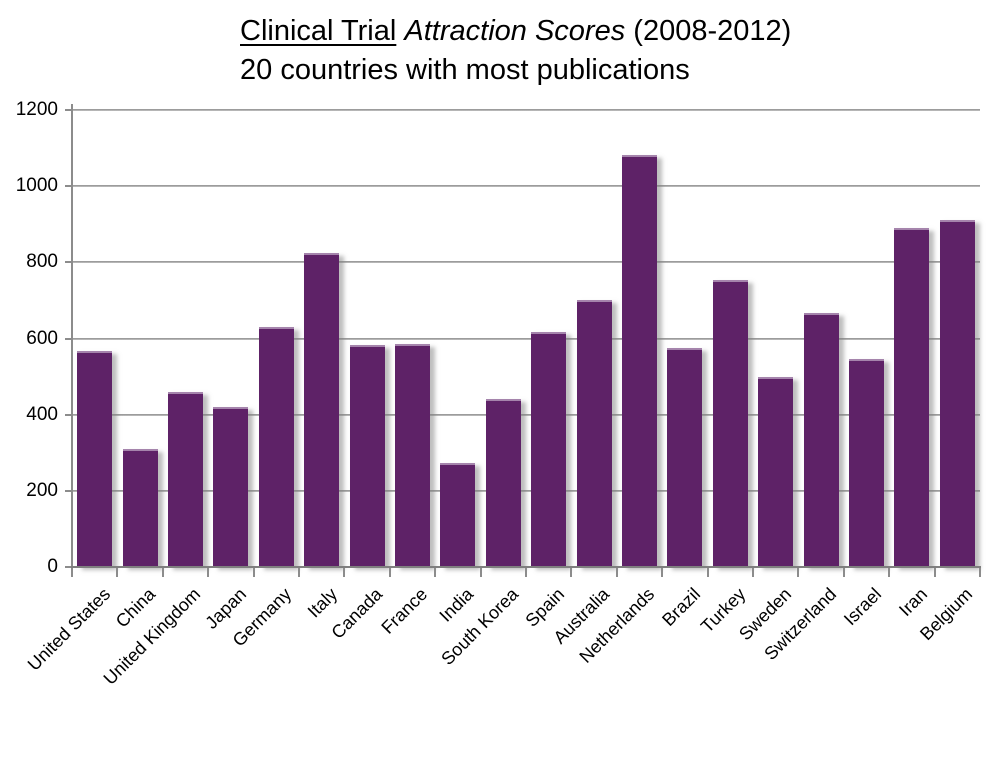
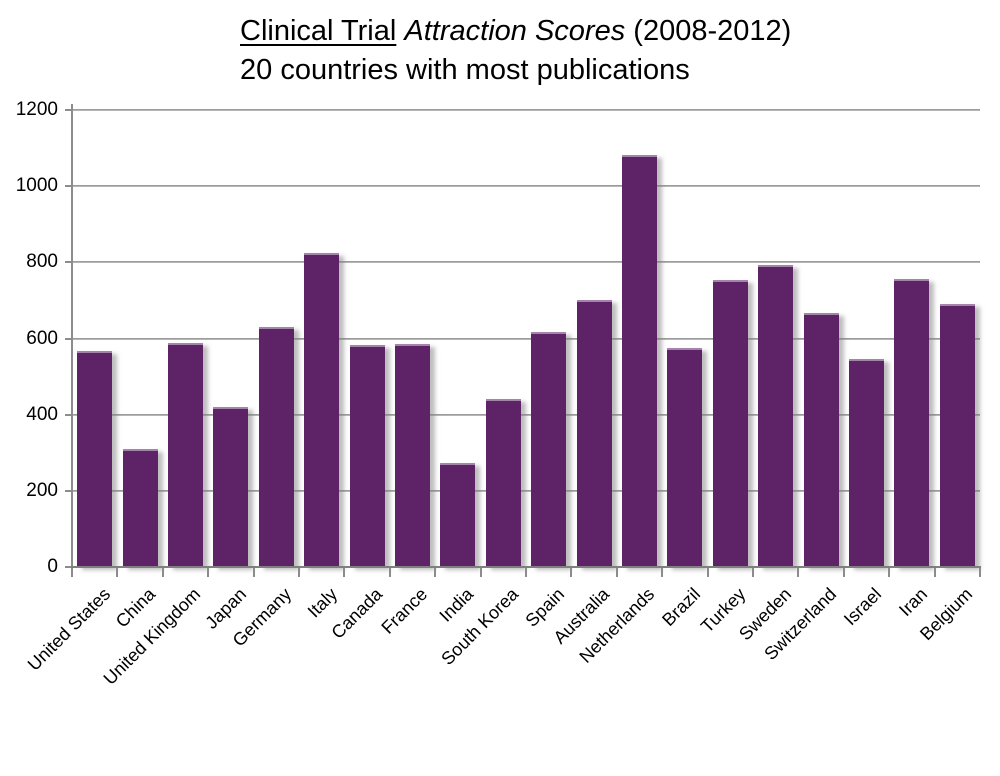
United Kingdom: 460 -> 590
Sweden: 500 -> 790
Iran: 890 -> 760
Belgium: 910 -> 690
